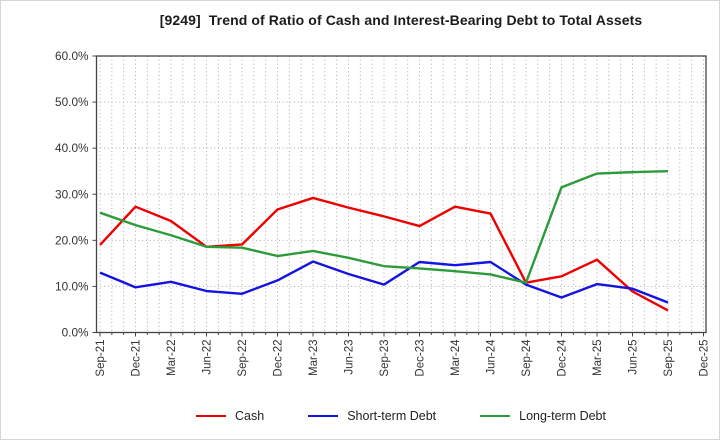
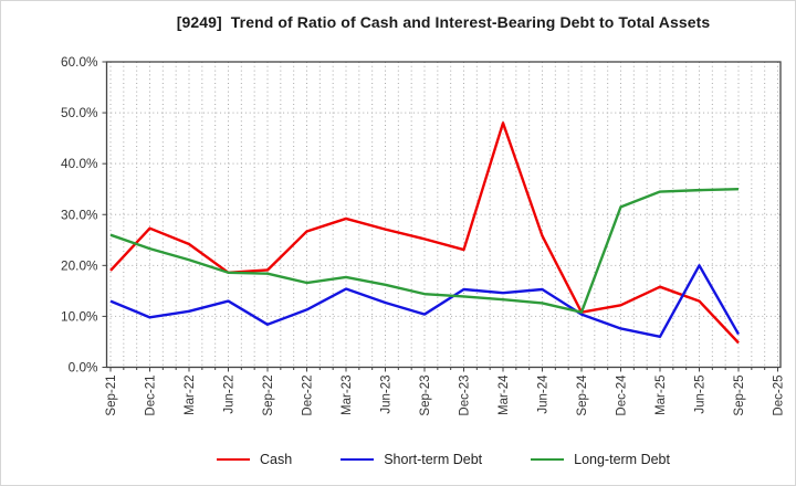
Short-term Debt/Jun-22: 9% -> 13%
Cash/Mar-24: 27% -> 48%
Short-term Debt/Mar-25: 10% -> 6%
Cash/Jun-25: 9% -> 13%
Short-term Debt/Jun-25: 10% -> 20%
